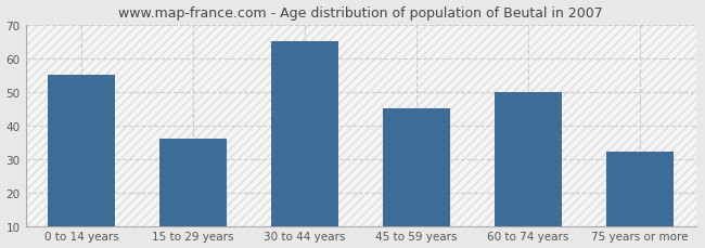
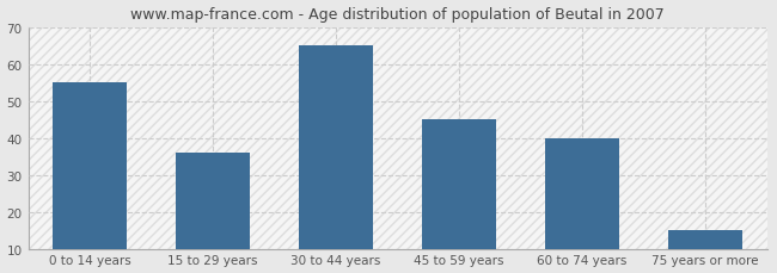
60 to 74 years: 50 -> 40
75 years or more: 32 -> 15
